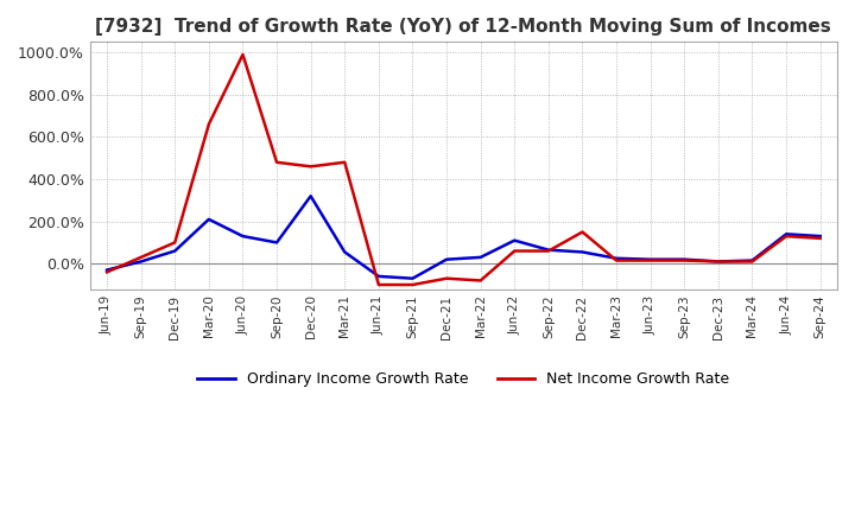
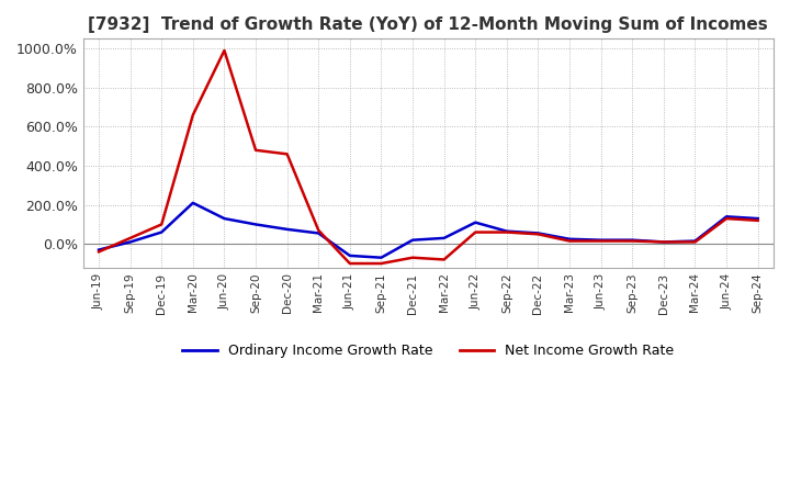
Ordinary Income Growth Rate/Dec-20: 320% -> 80%
Net Income Growth Rate/Mar-21: 480% -> 70%
Net Income Growth Rate/Dec-22: 150% -> 50%
